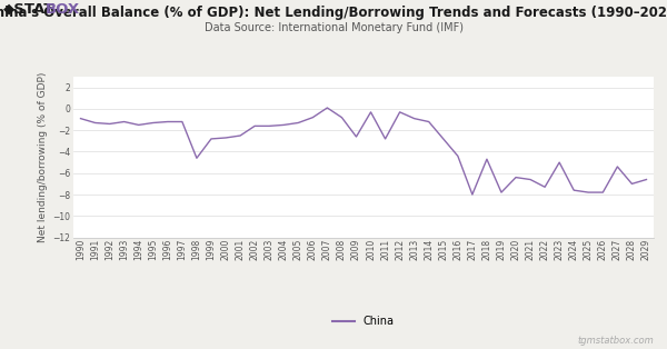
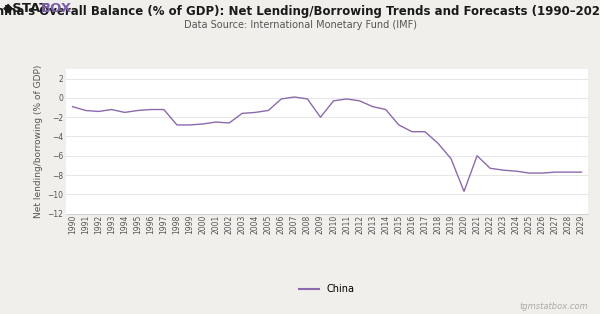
1998: -4.6 -> -2.8
2002: -1.6 -> -2.6
2006: -0.8 -> -0.1
2008: -0.8 -> -0.1
2009: -2.6 -> -2.0
2011: -2.8 -> -0.1
2016: -4.4 -> -3.5
2017: -8.0 -> -3.5
2019: -7.8 -> -6.3
2020: -6.4 -> -9.7
2021: -6.6 -> -6.0
2023: -5.0 -> -7.5
2027: -5.4 -> -7.7
2028: -7.0 -> -7.7
2029: -6.6 -> -7.7
